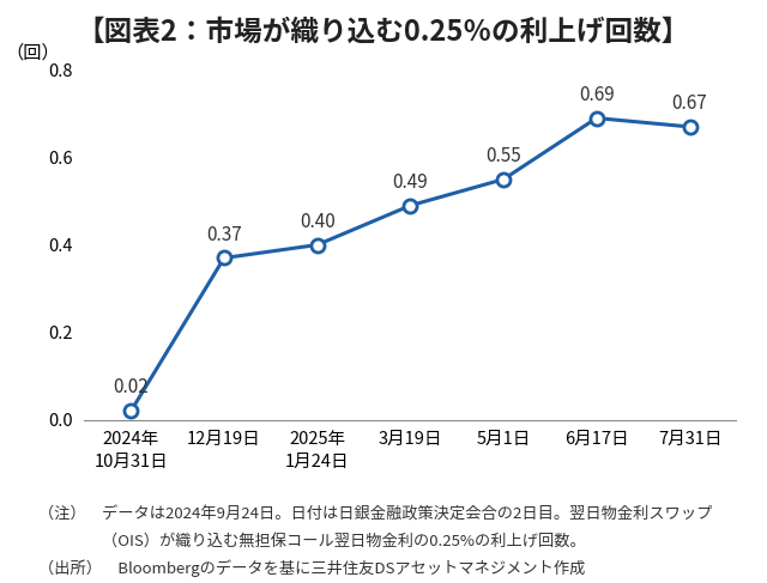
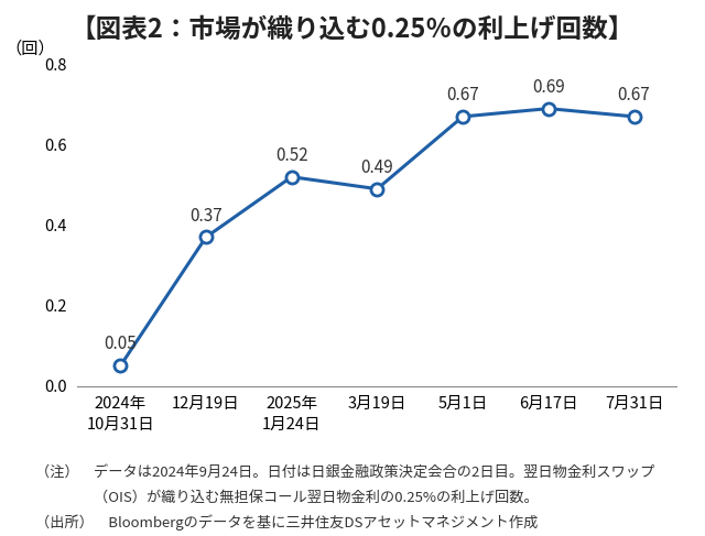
2024年 10月31日: 0.02 -> 0.05
2025年 1月24日: 0.40 -> 0.52
5月1日: 0.55 -> 0.67
